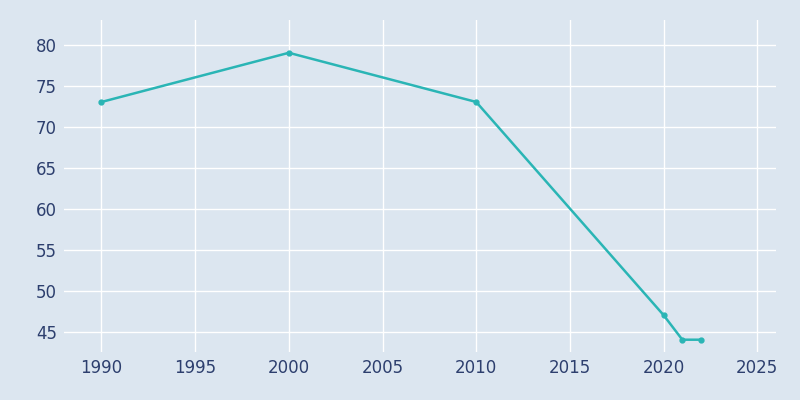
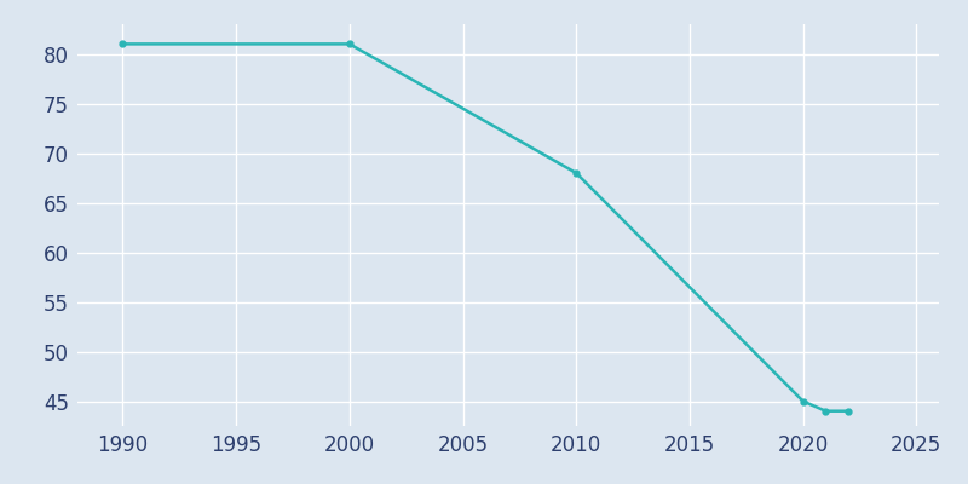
1990: 73 -> 81
2000: 79 -> 81
2010: 73 -> 68
2020: 47 -> 45
